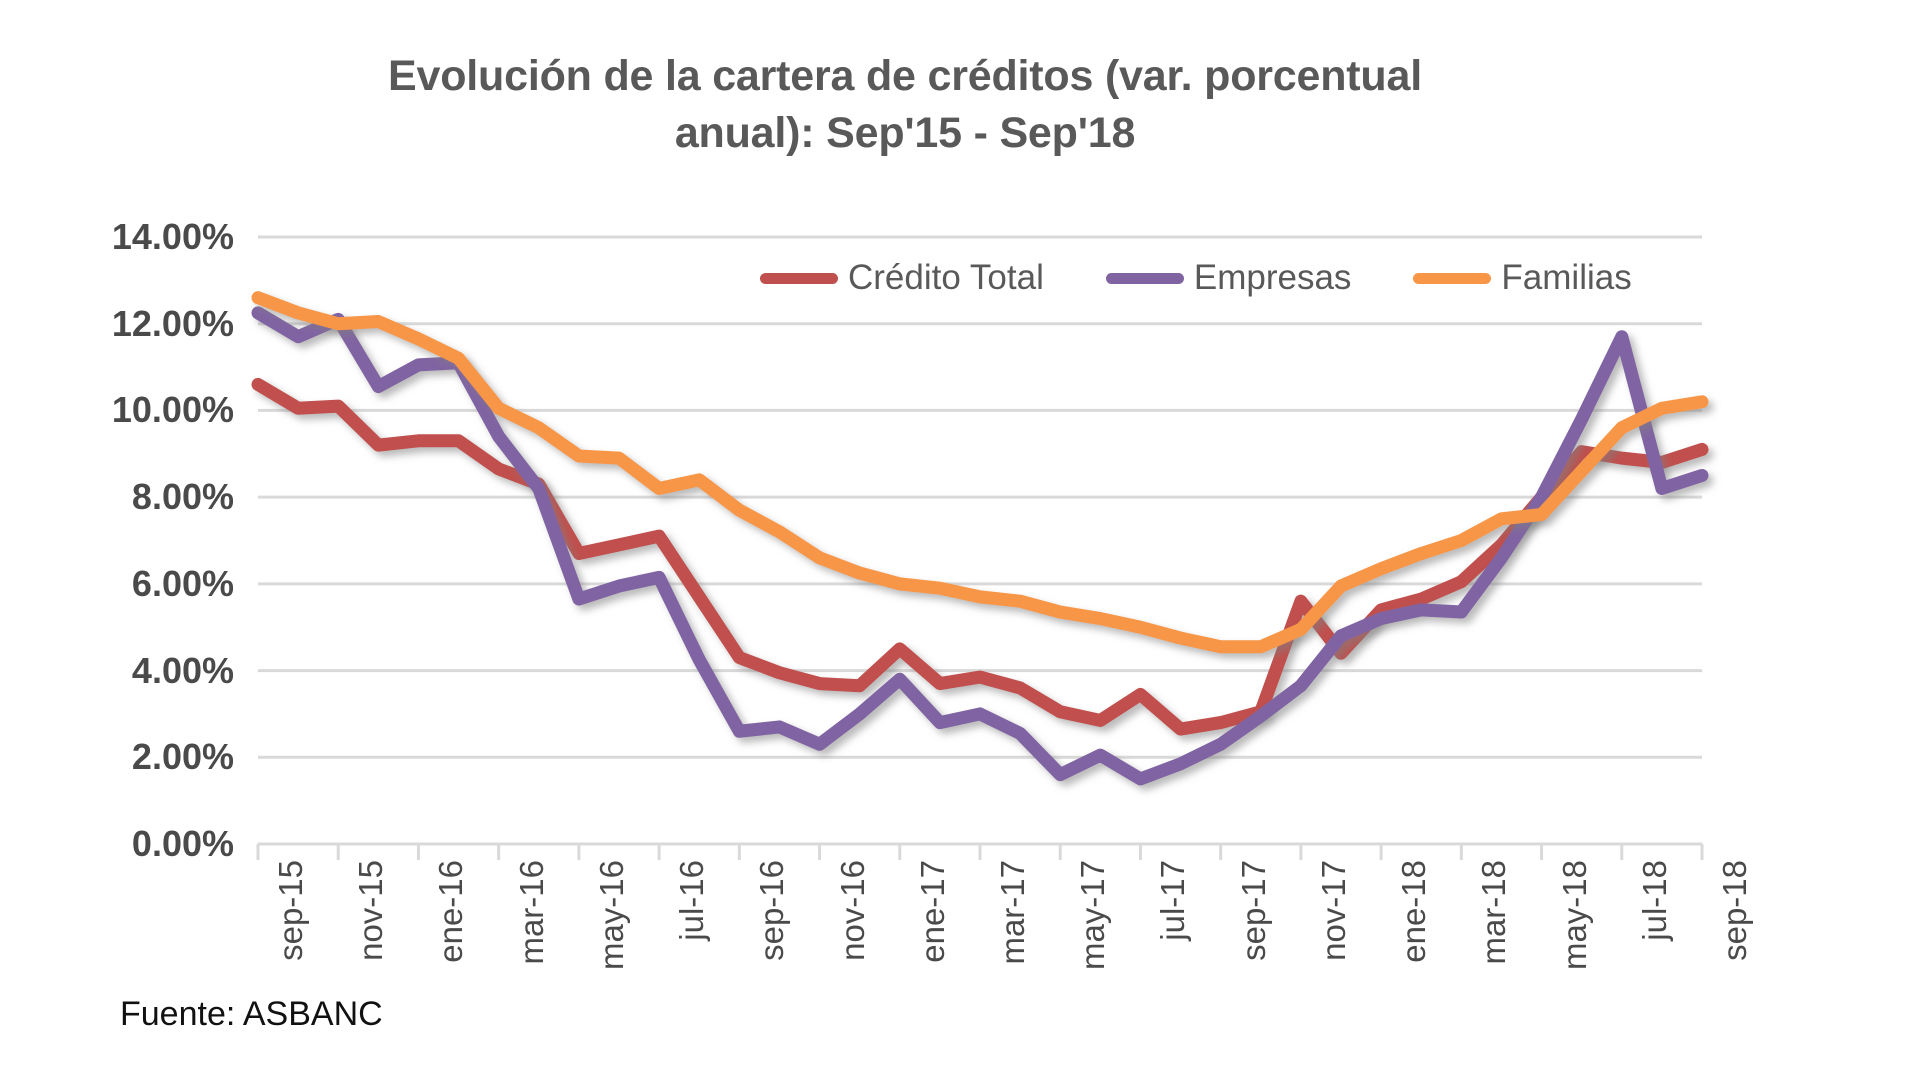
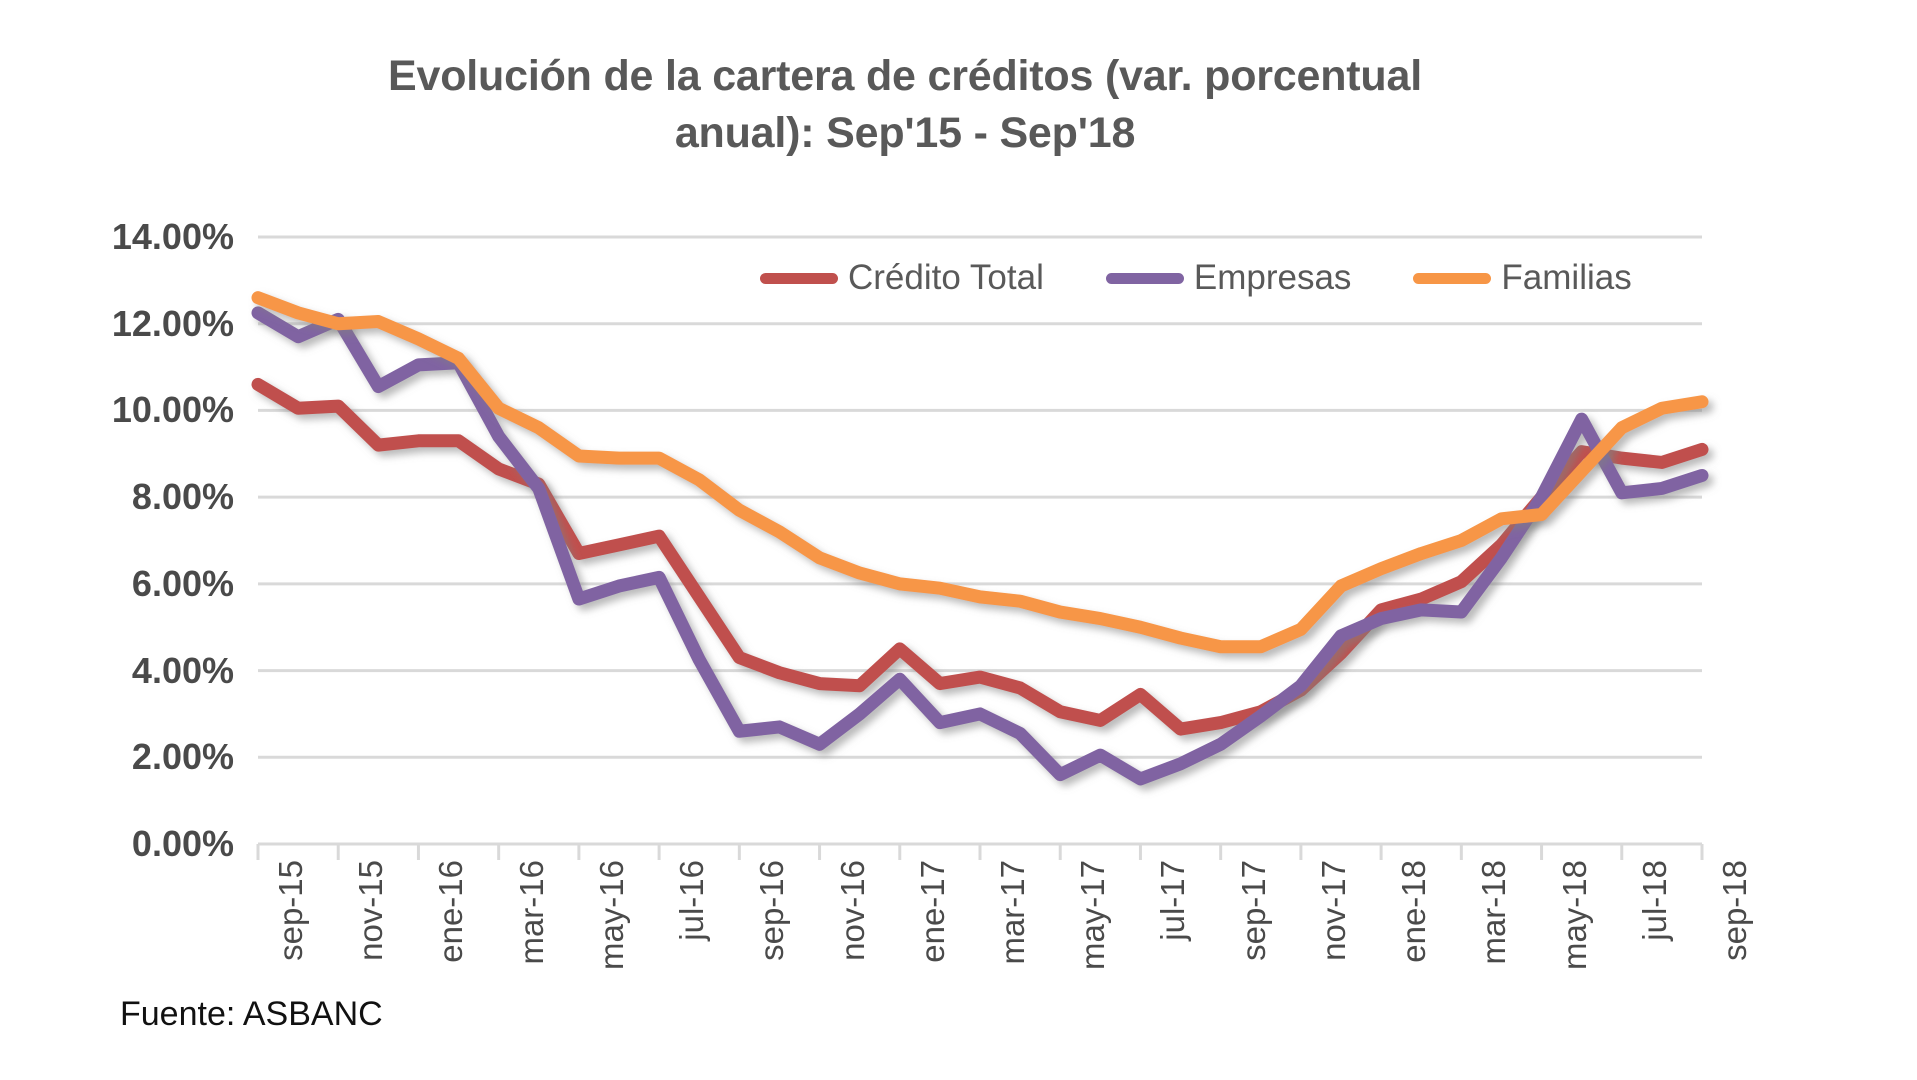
Familias/jul-16: 8.2% -> 8.9%
Crédito Total/nov-17: 5.6% -> 3.5%
Empresas/jul-18: 11.7% -> 8.1%
